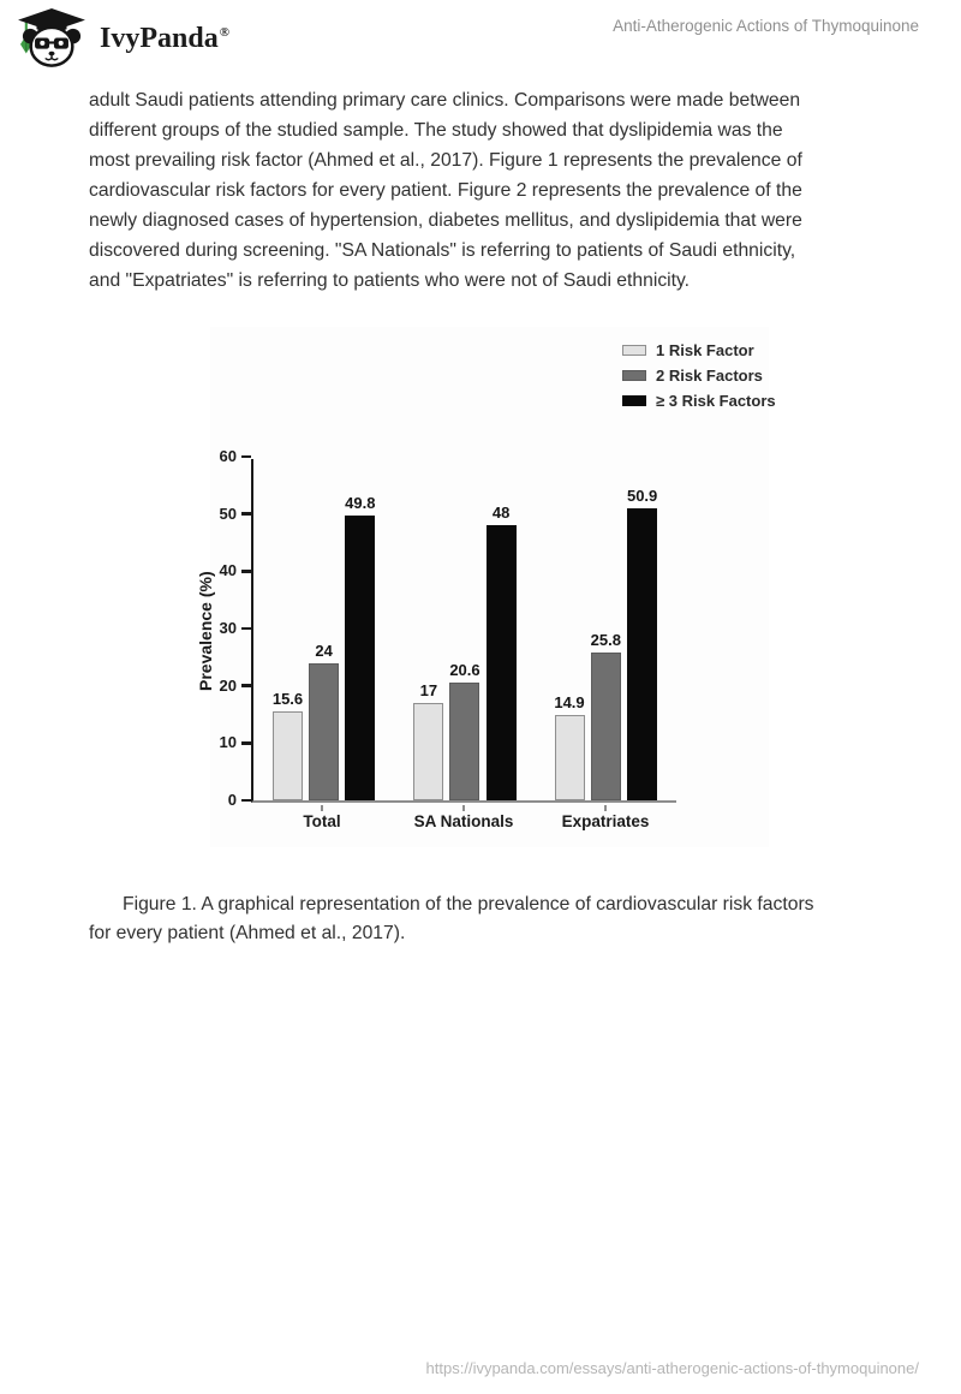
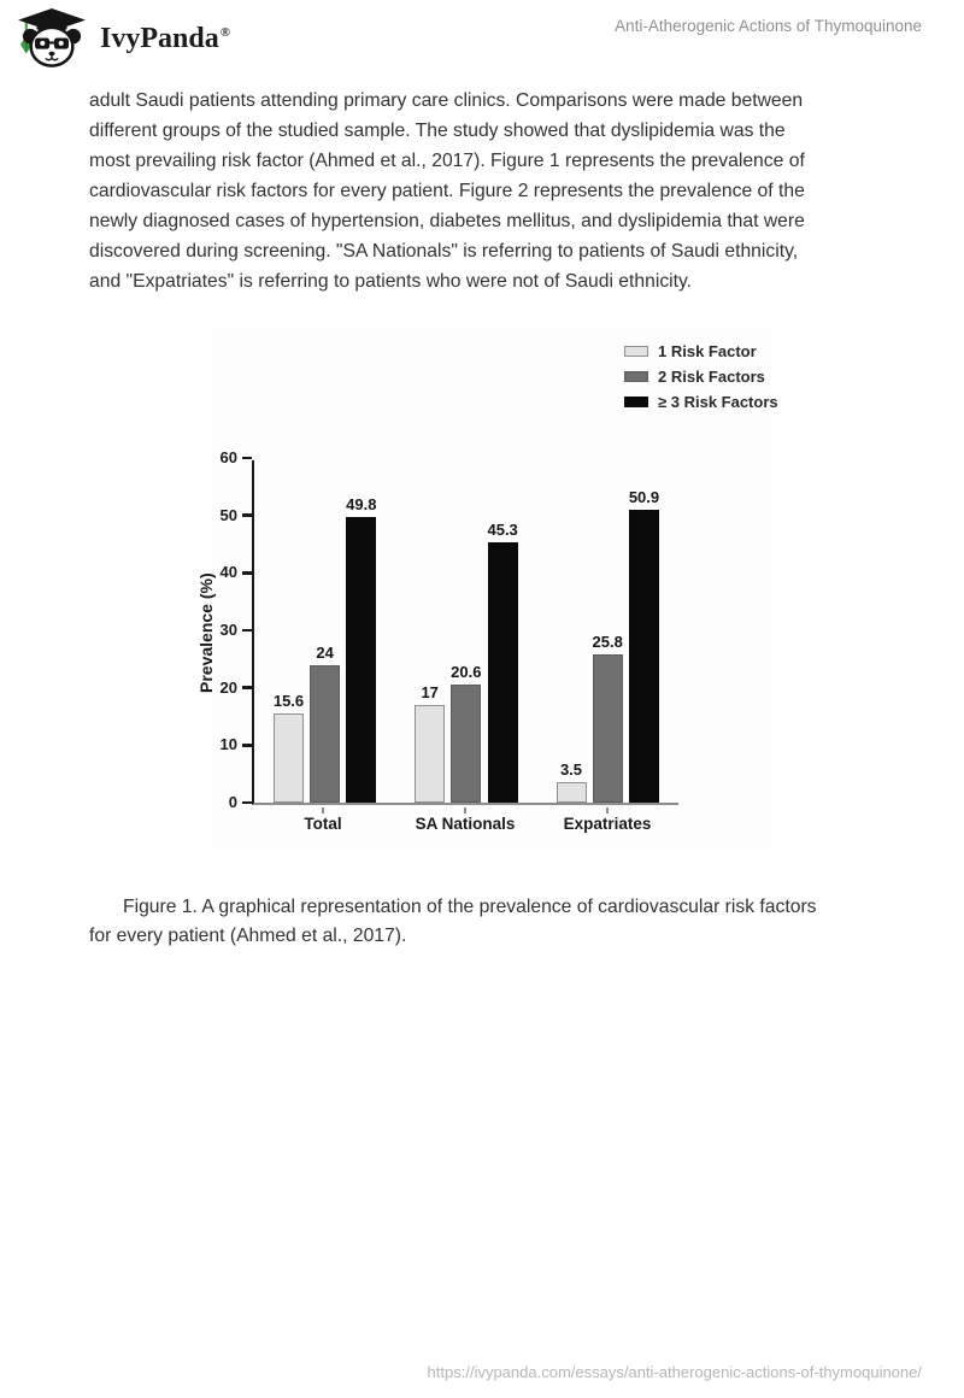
≥ 3 Risk Factors/SA Nationals: 48 -> 45.3
1 Risk Factor/Expatriates: 14.9 -> 3.5
